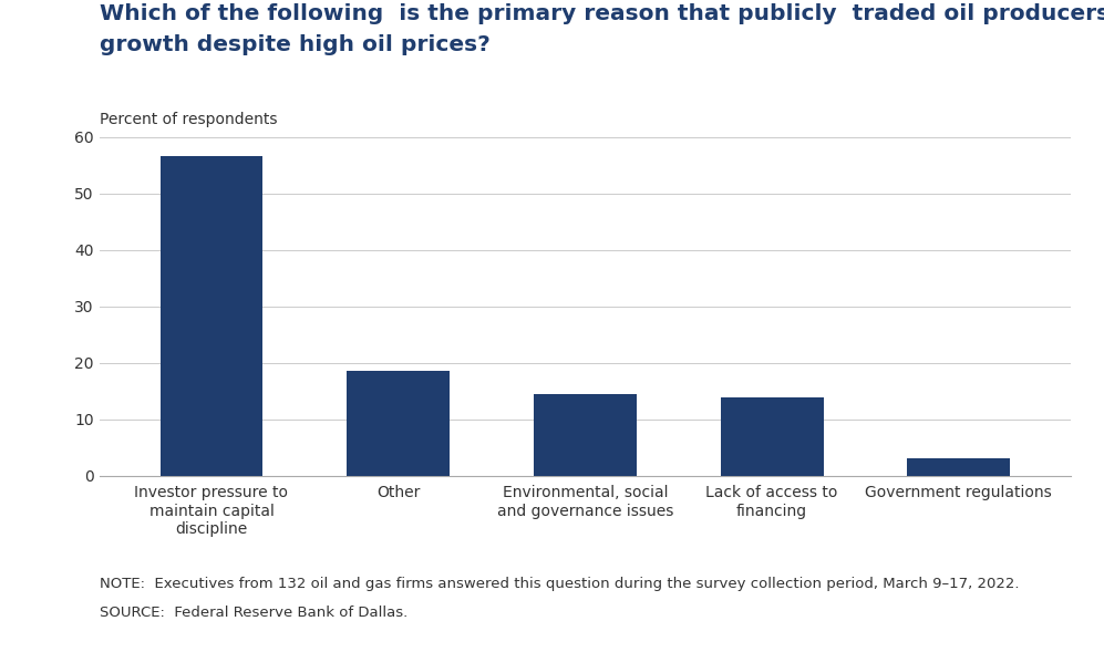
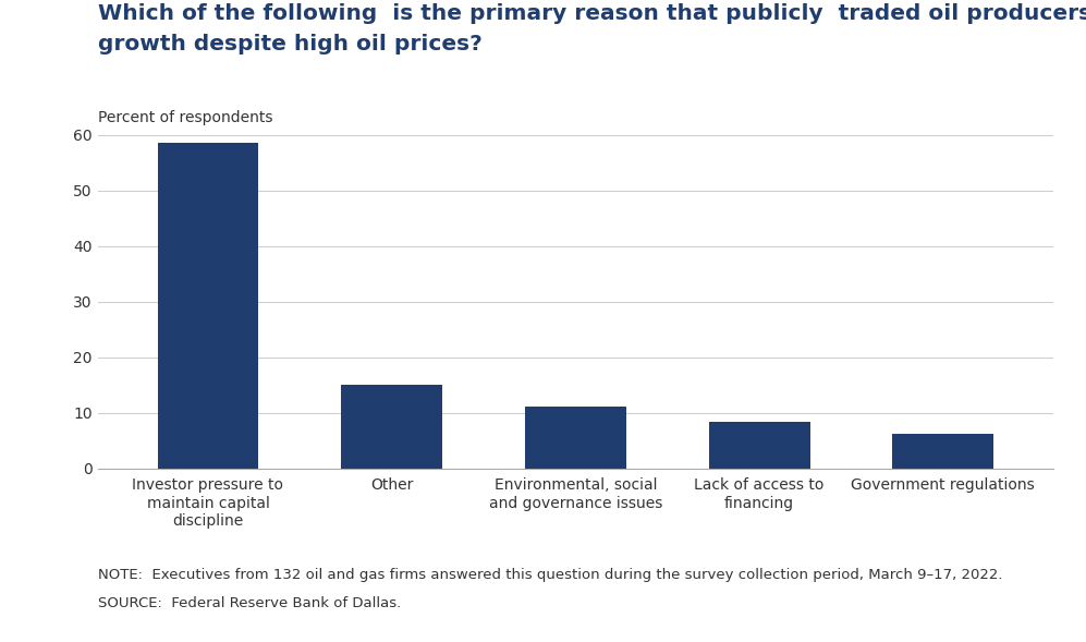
Investor pressure to maintain capital discipline: 56.6 -> 58.5
Other: 18.6 -> 15.0
Environmental, social and governance issues: 14.4 -> 11.2
Lack of access to financing: 14.0 -> 8.4
Government regulations: 3.2 -> 6.2
